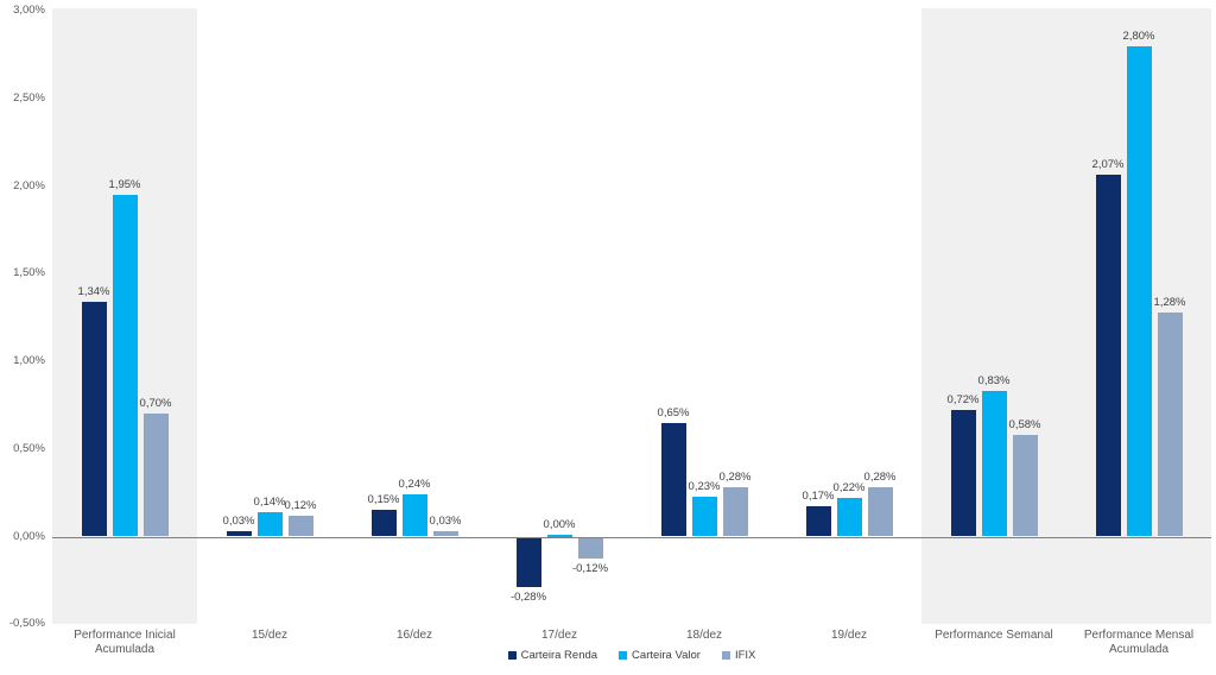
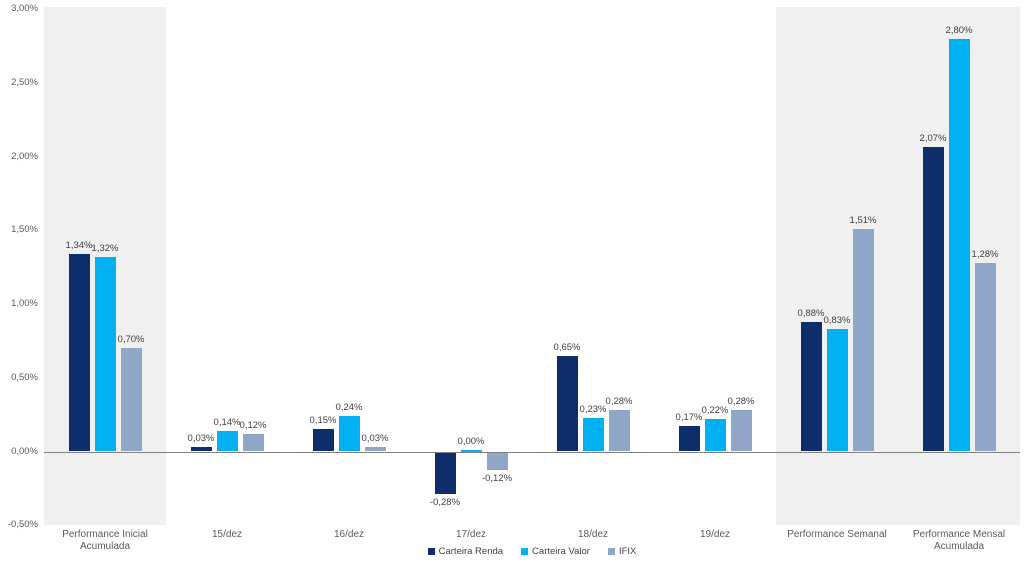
Carteira Valor/Performance Inicial Acumulada: 1,95% -> 1,32%
Carteira Renda/Performance Semanal: 0,72% -> 0,88%
IFIX/Performance Semanal: 0,58% -> 1,51%
